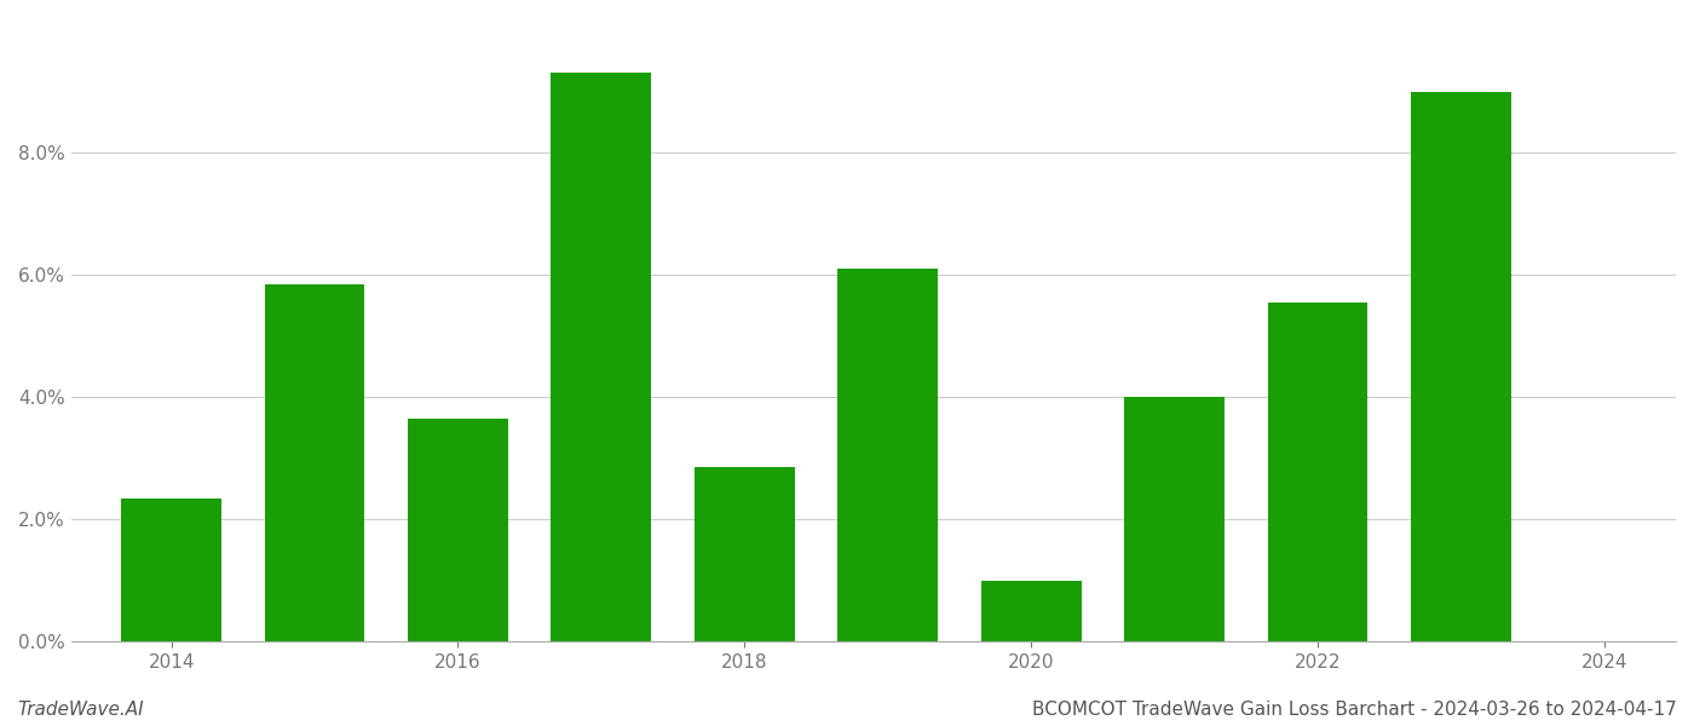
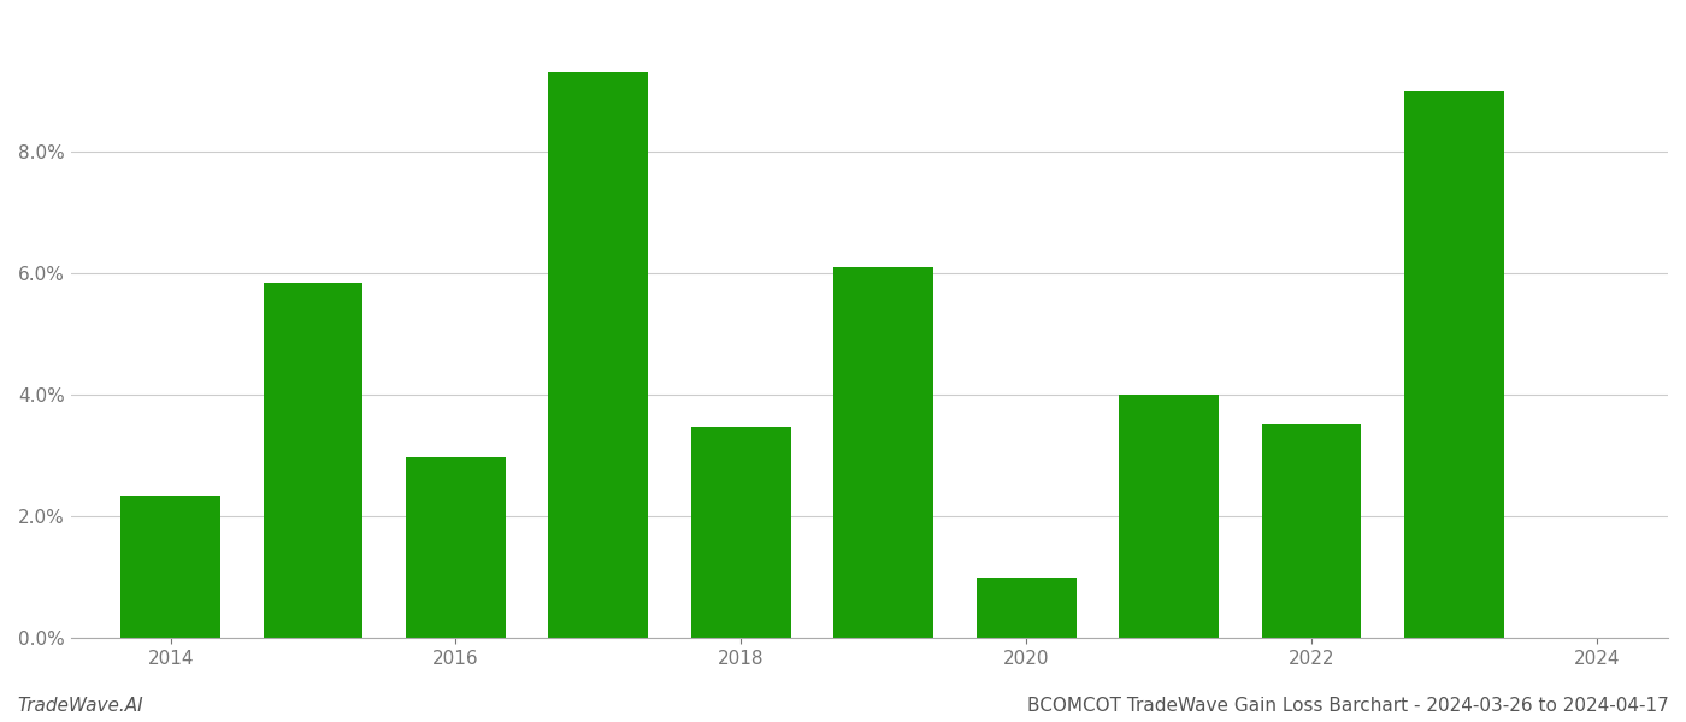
2016: 3.65% -> 2.98%
2018: 2.85% -> 3.46%
2022: 5.55% -> 3.52%
